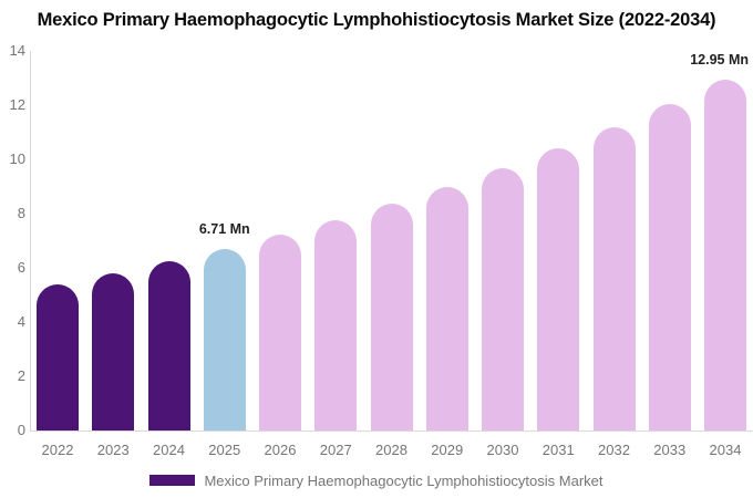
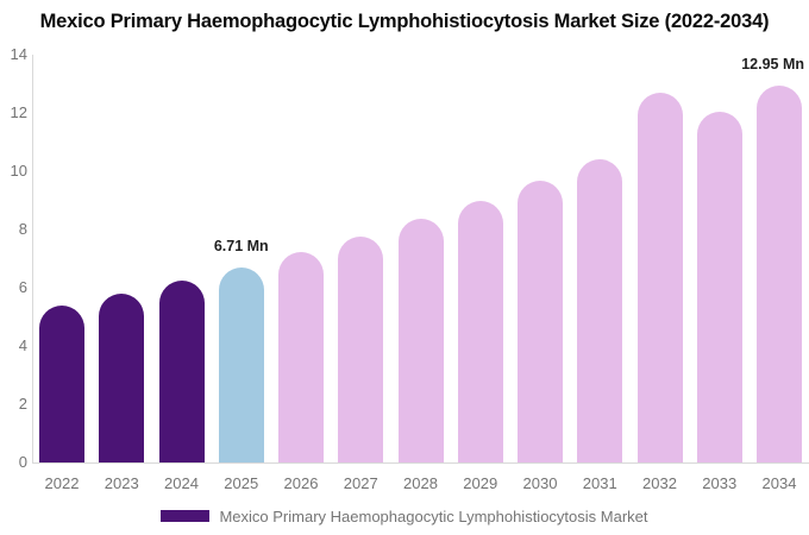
2032: 11.2 -> 12.7
